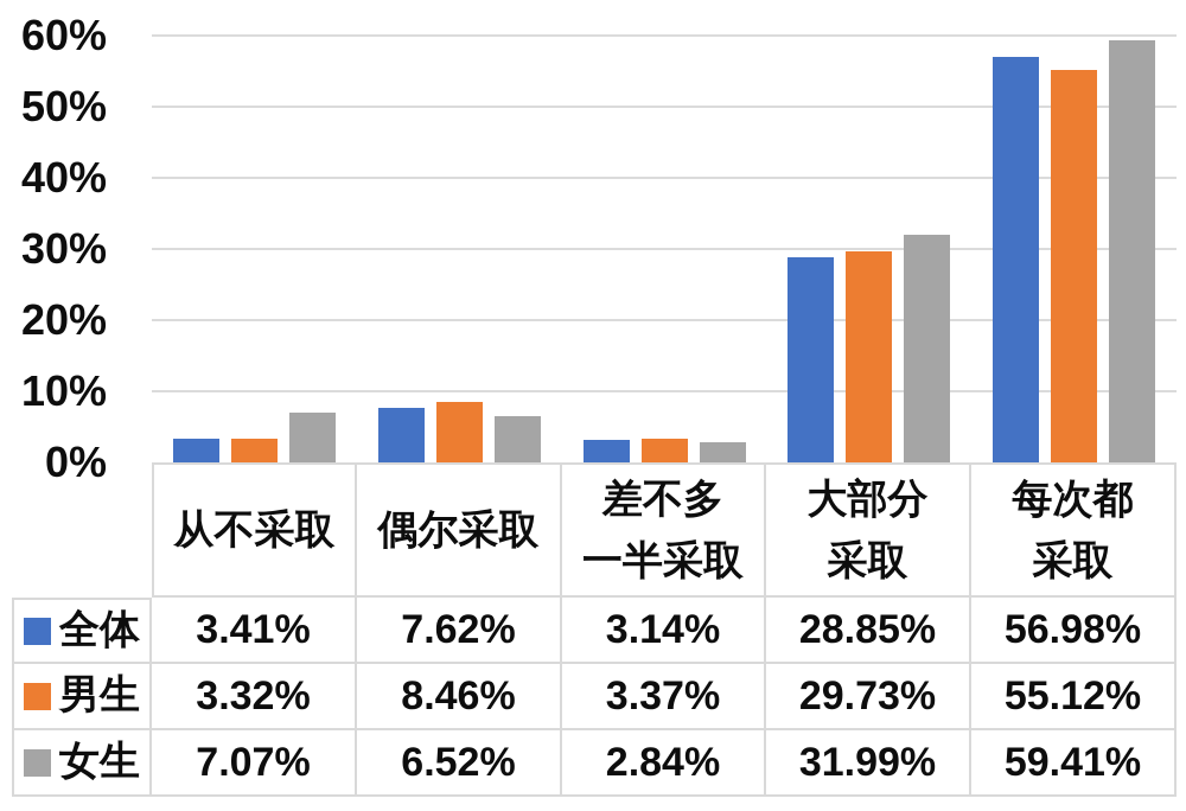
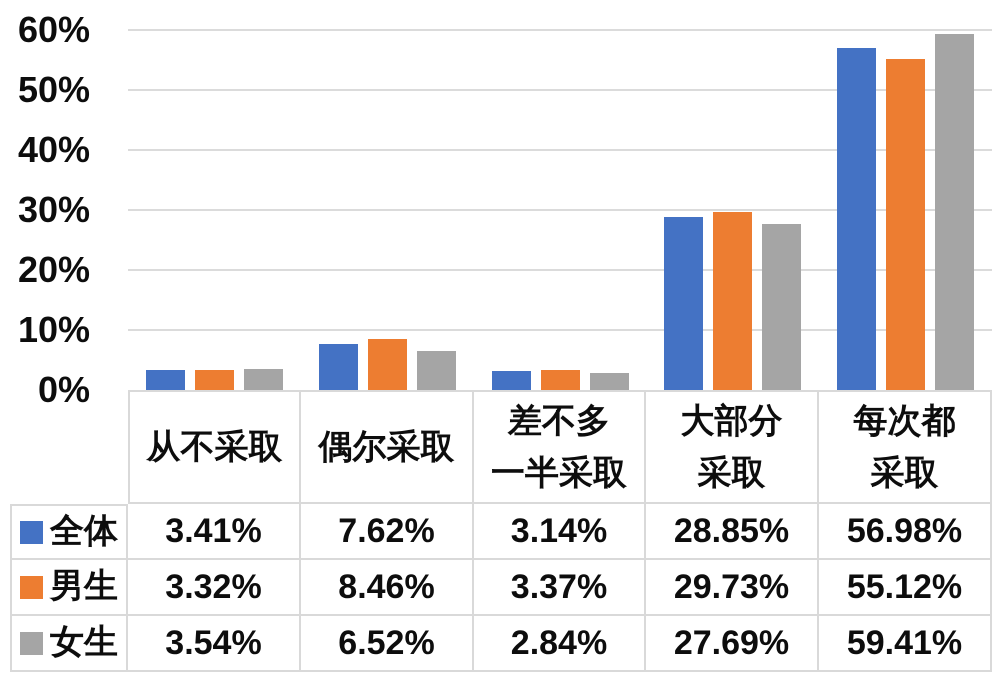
女生/从不采取: 7.07% -> 3.54%
女生/大部分采取: 31.99% -> 27.69%
